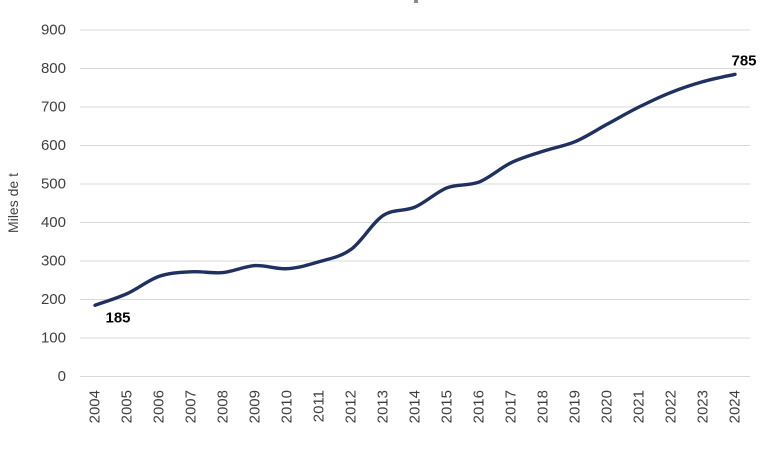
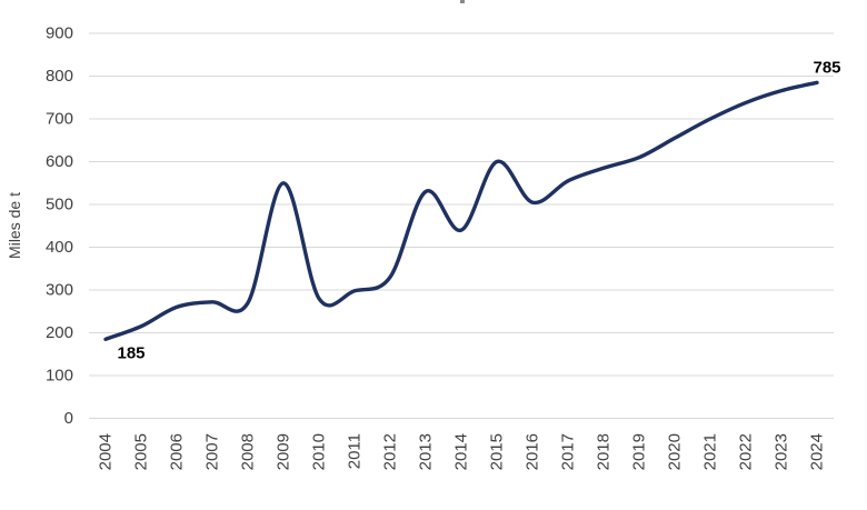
2009: 290 -> 550
2013: 420 -> 530
2015: 490 -> 600
